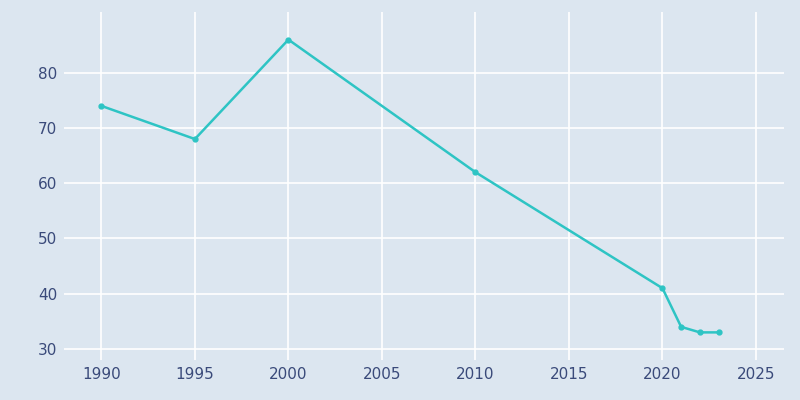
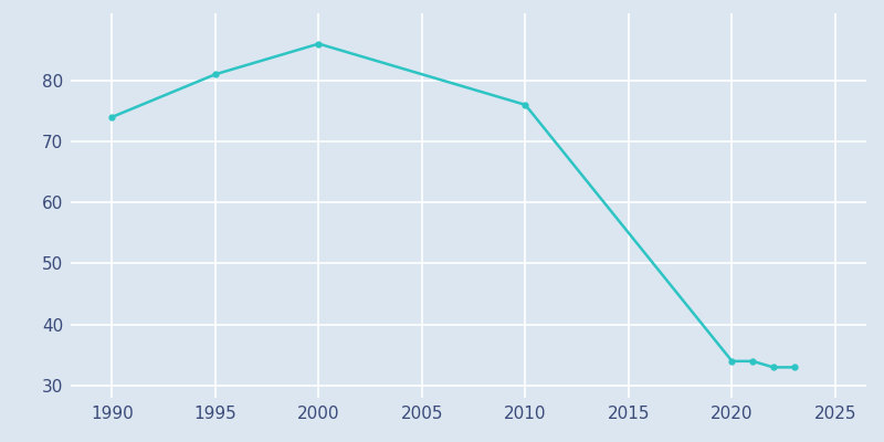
1995: 68 -> 81
2010: 62 -> 76
2020: 41 -> 34
